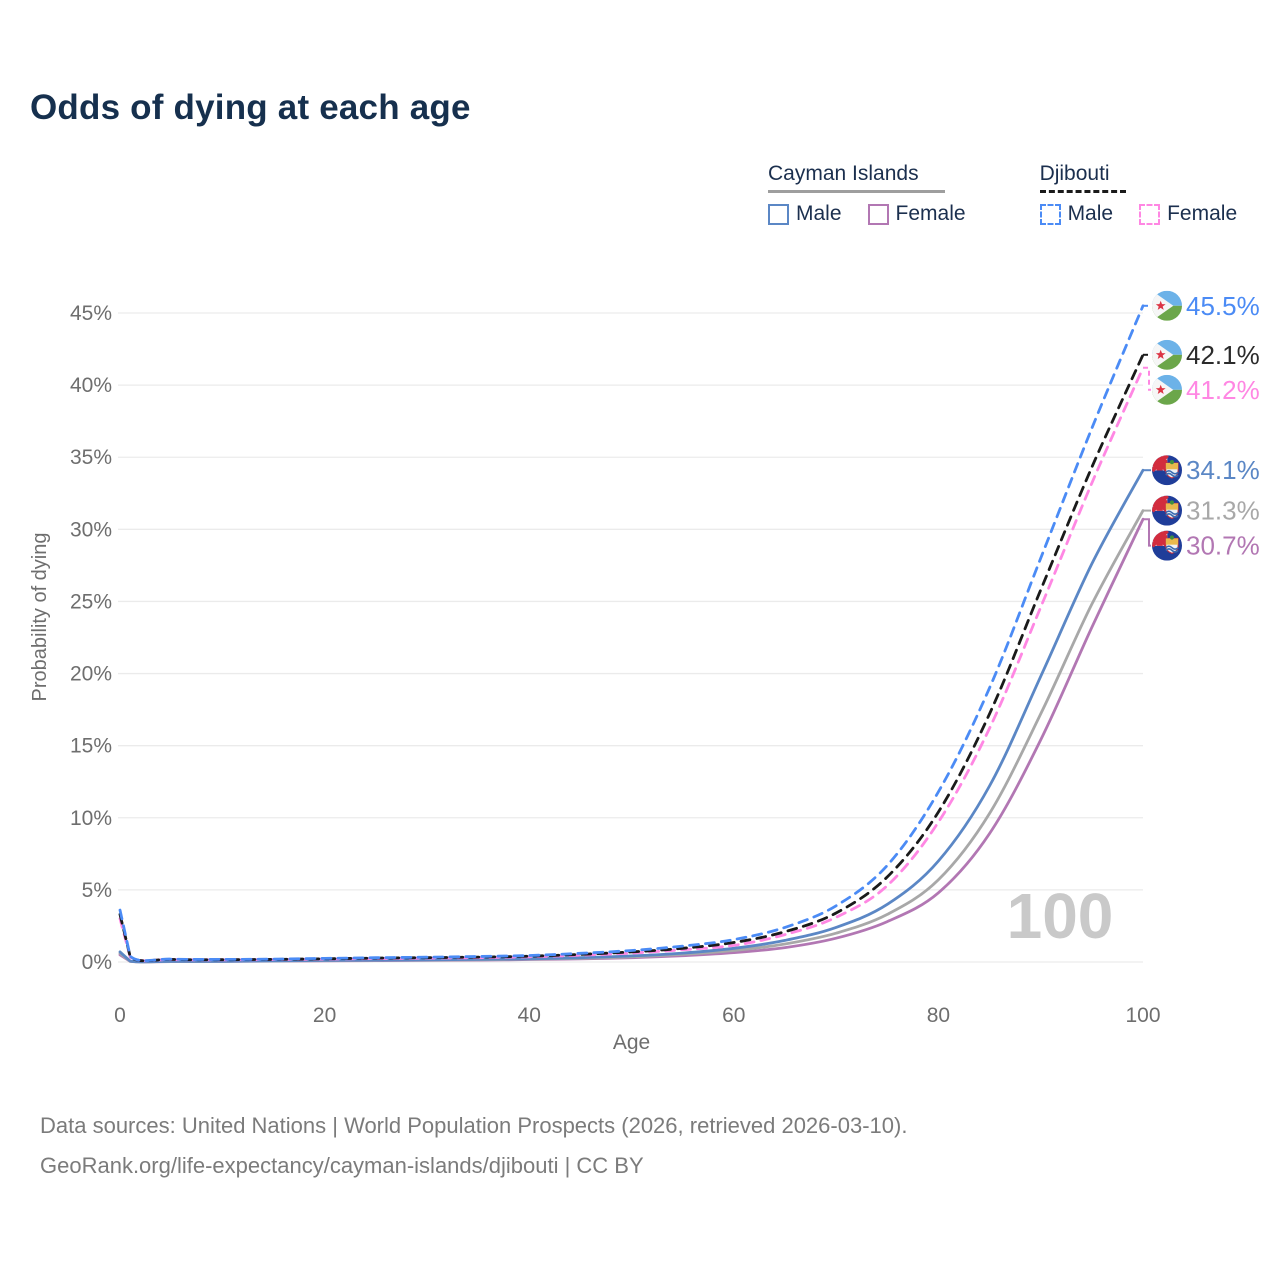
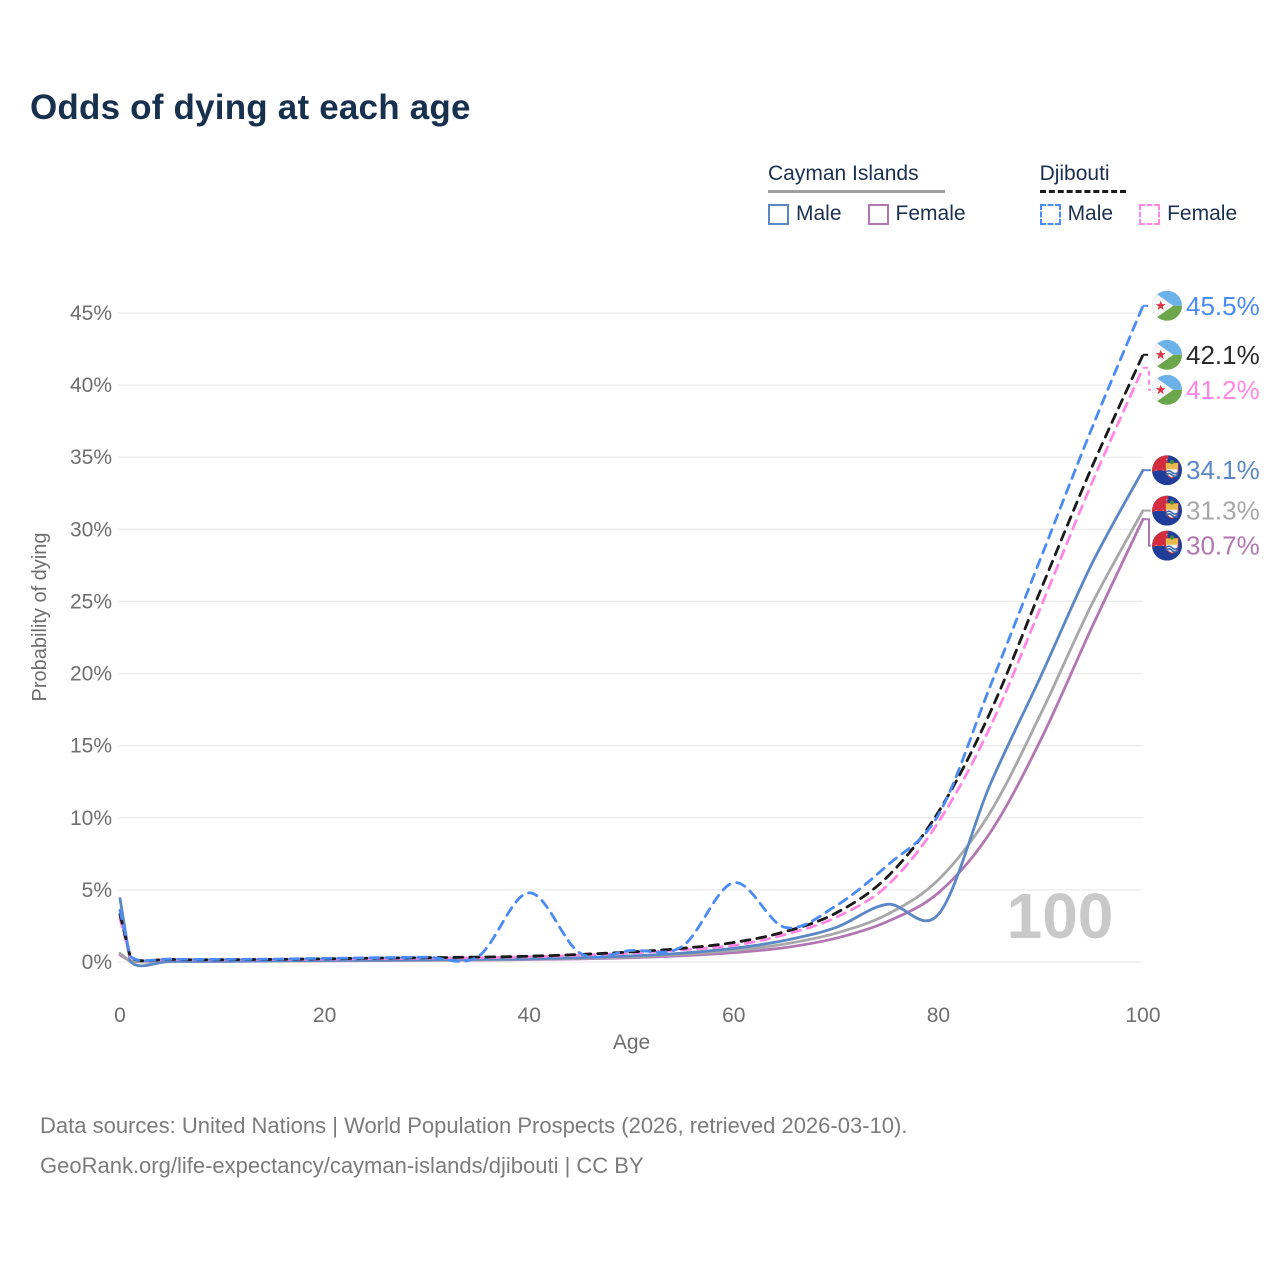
Cayman Islands Male/0: 0.7% -> 4.4%
Djibouti Male/40: 0.5% -> 4.8%
Djibouti Male/60: 1.6% -> 5.5%
Djibouti Male/80: 11.8% -> 10.2%
Cayman Islands Male/80: 7.0% -> 3.3%
